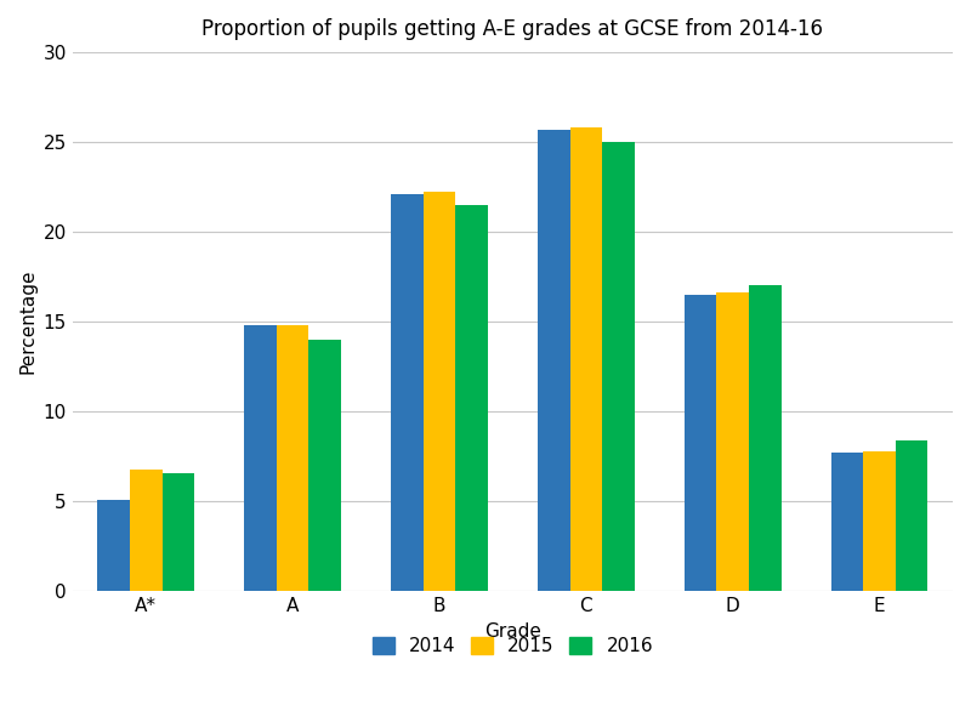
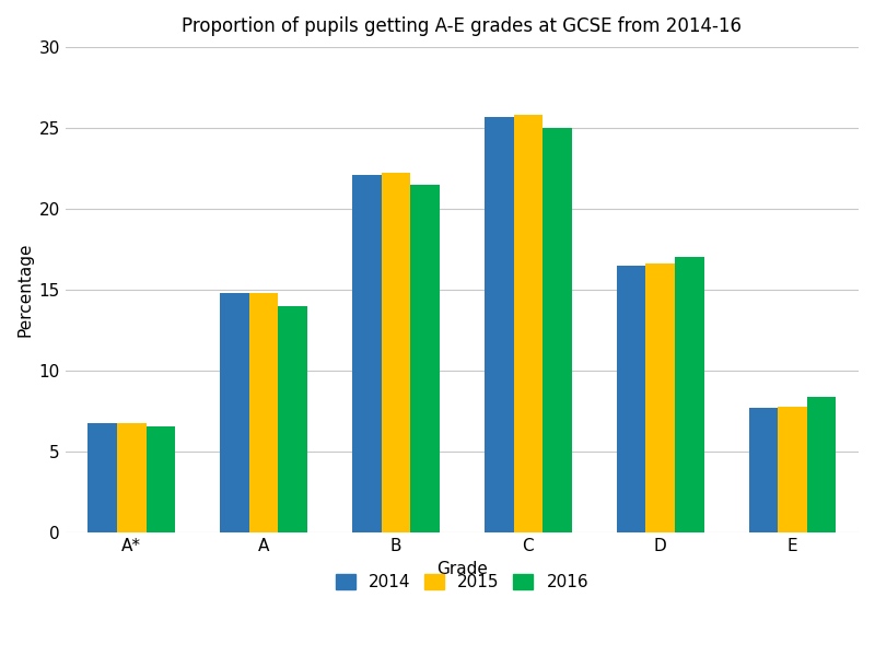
2014/A*: 5.1 -> 6.8
